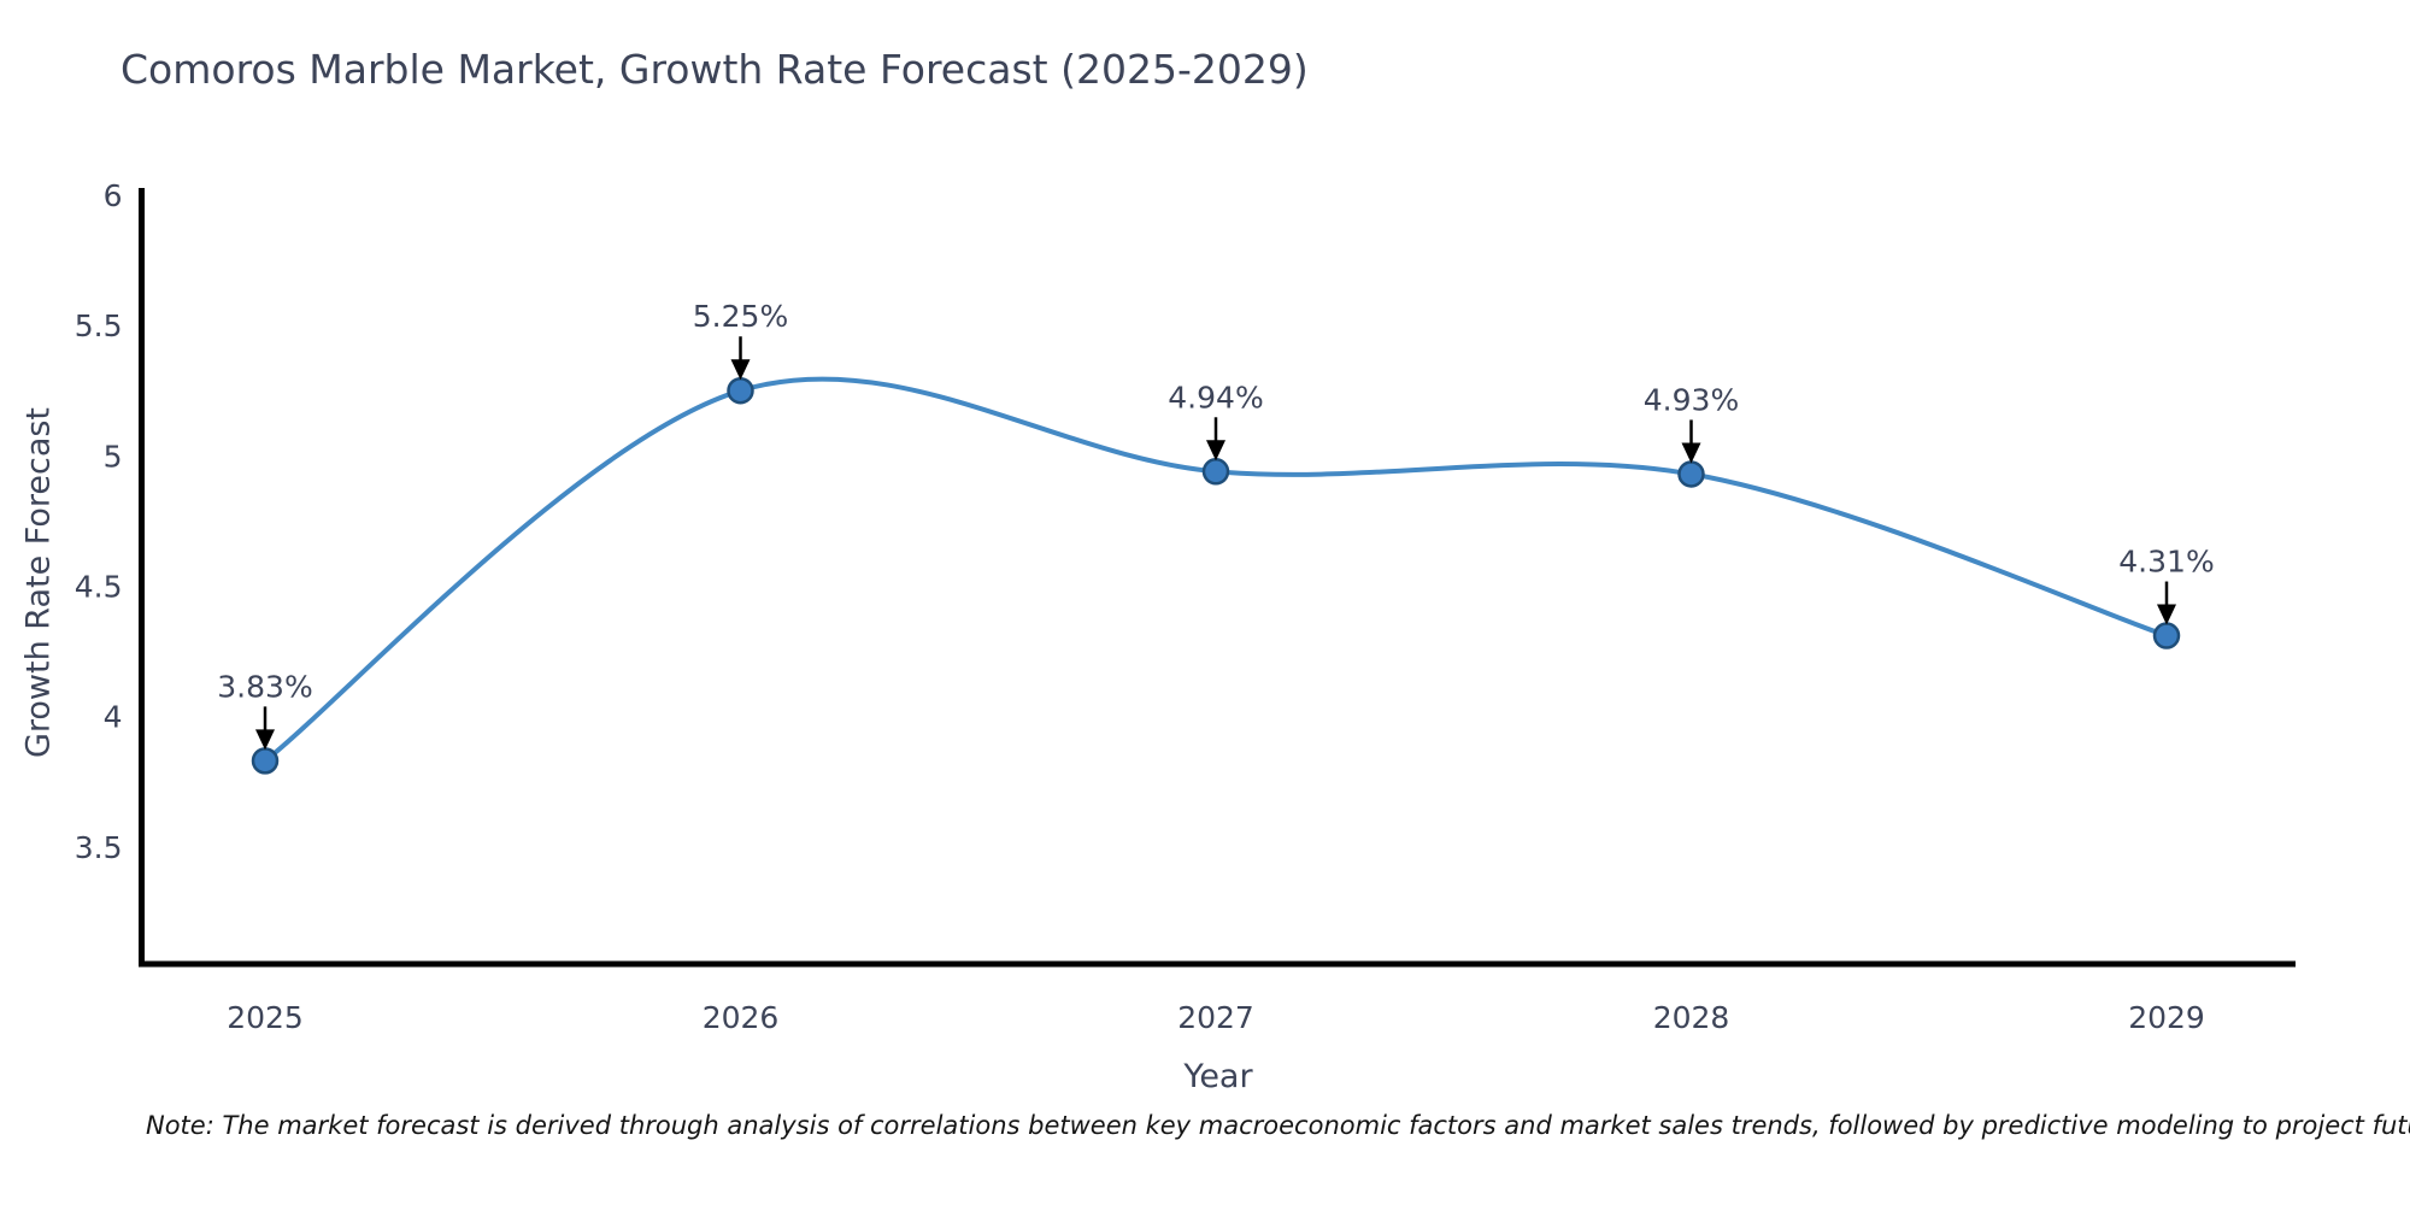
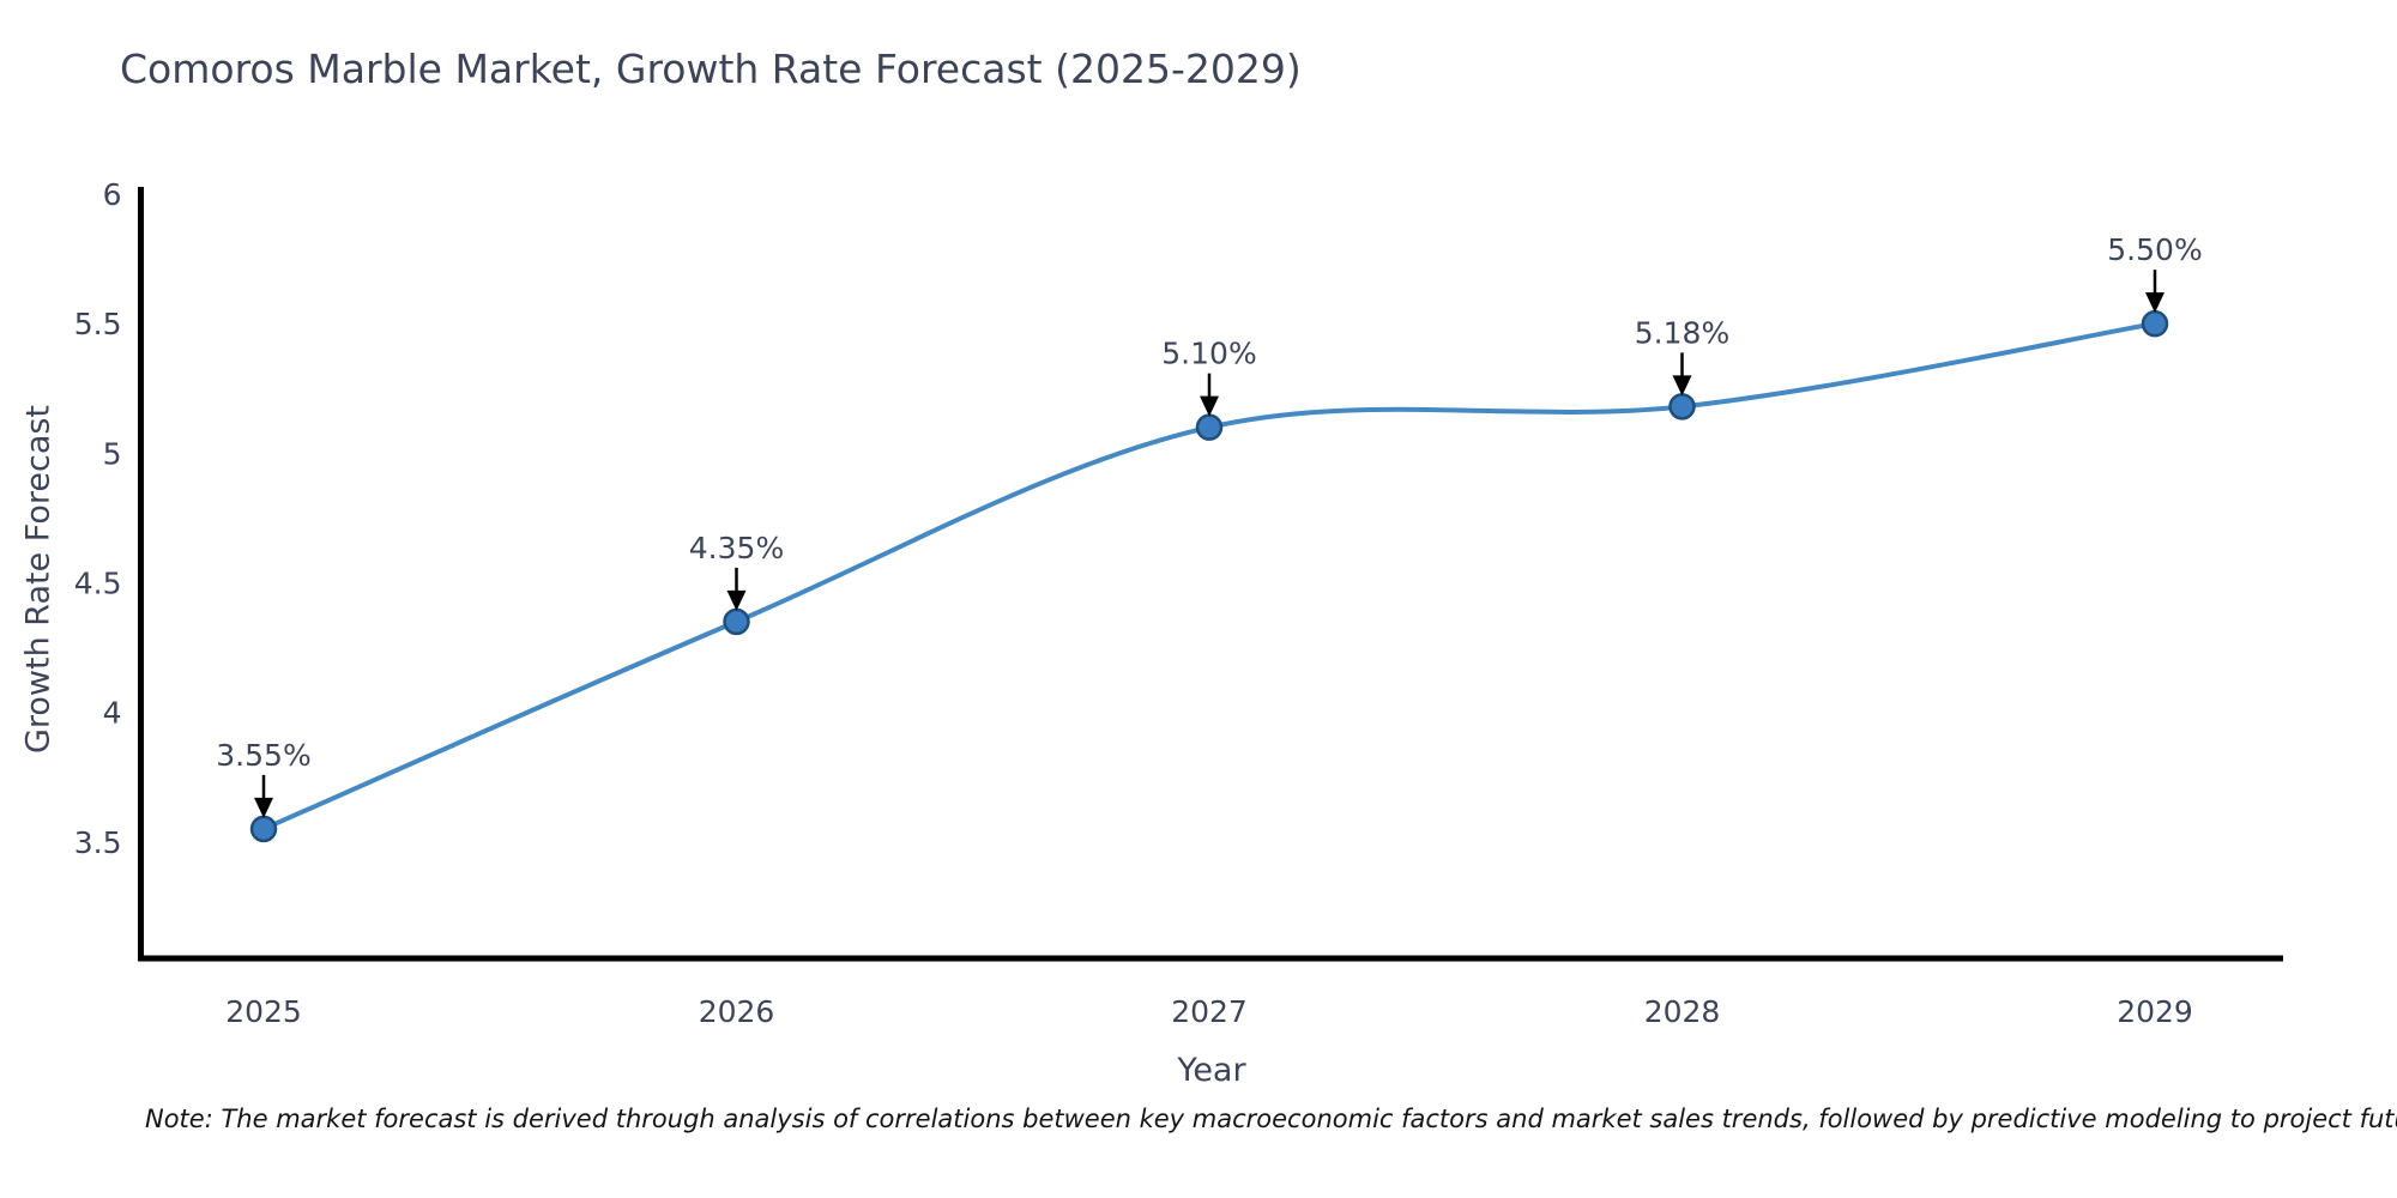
2025: 3.83% -> 3.55%
2026: 5.25% -> 4.35%
2027: 4.94% -> 5.10%
2028: 4.93% -> 5.18%
2029: 4.31% -> 5.50%
